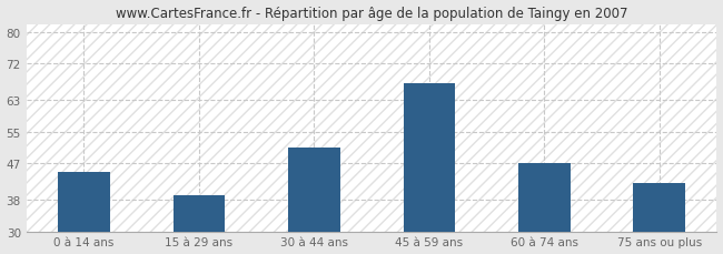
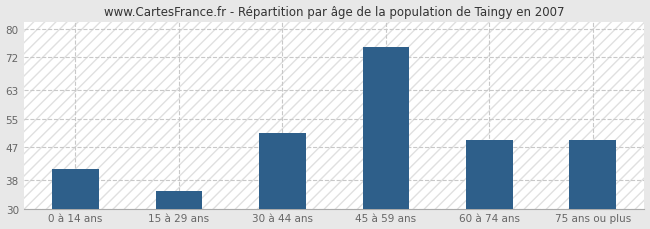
0 à 14 ans: 45 -> 41
15 à 29 ans: 39 -> 35
45 à 59 ans: 67 -> 75
60 à 74 ans: 47 -> 49
75 ans ou plus: 42 -> 49
